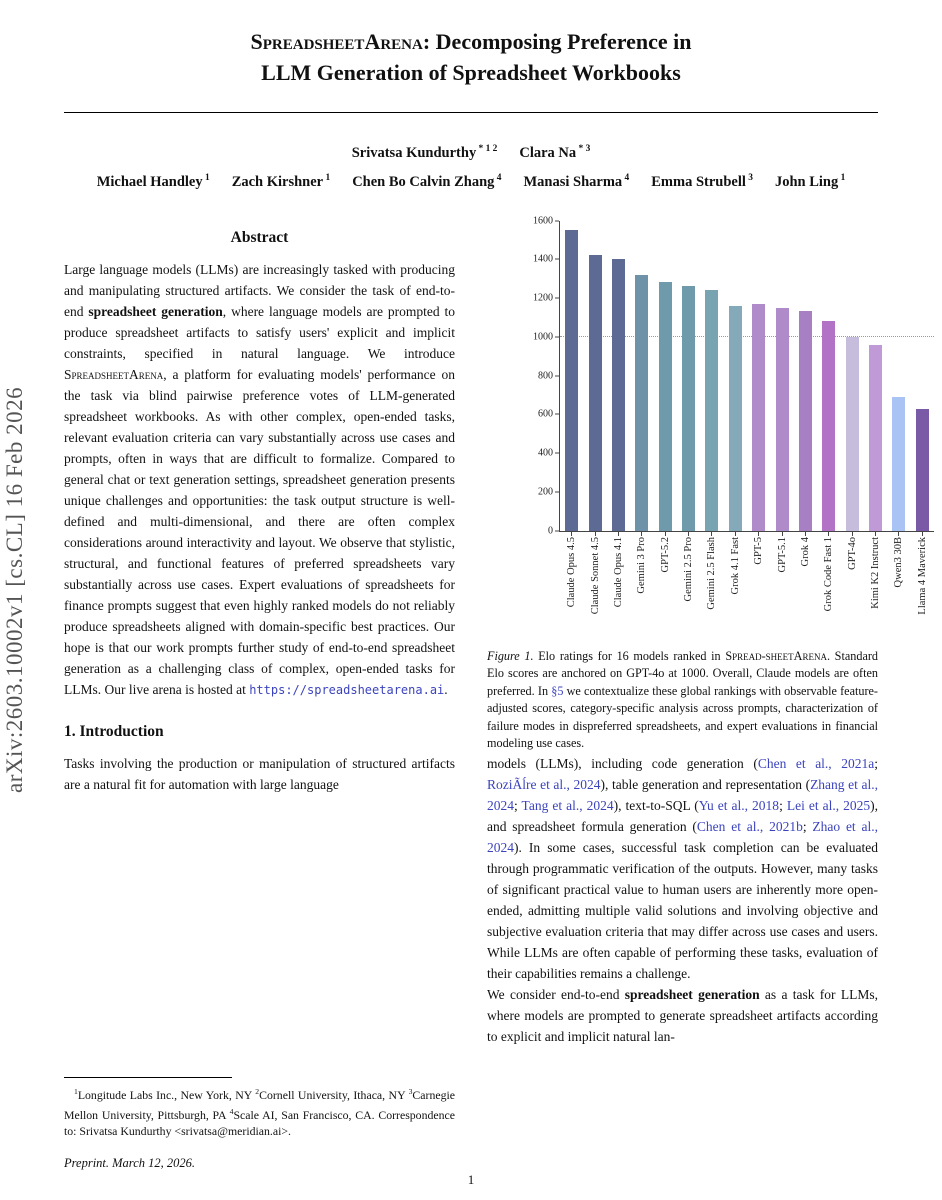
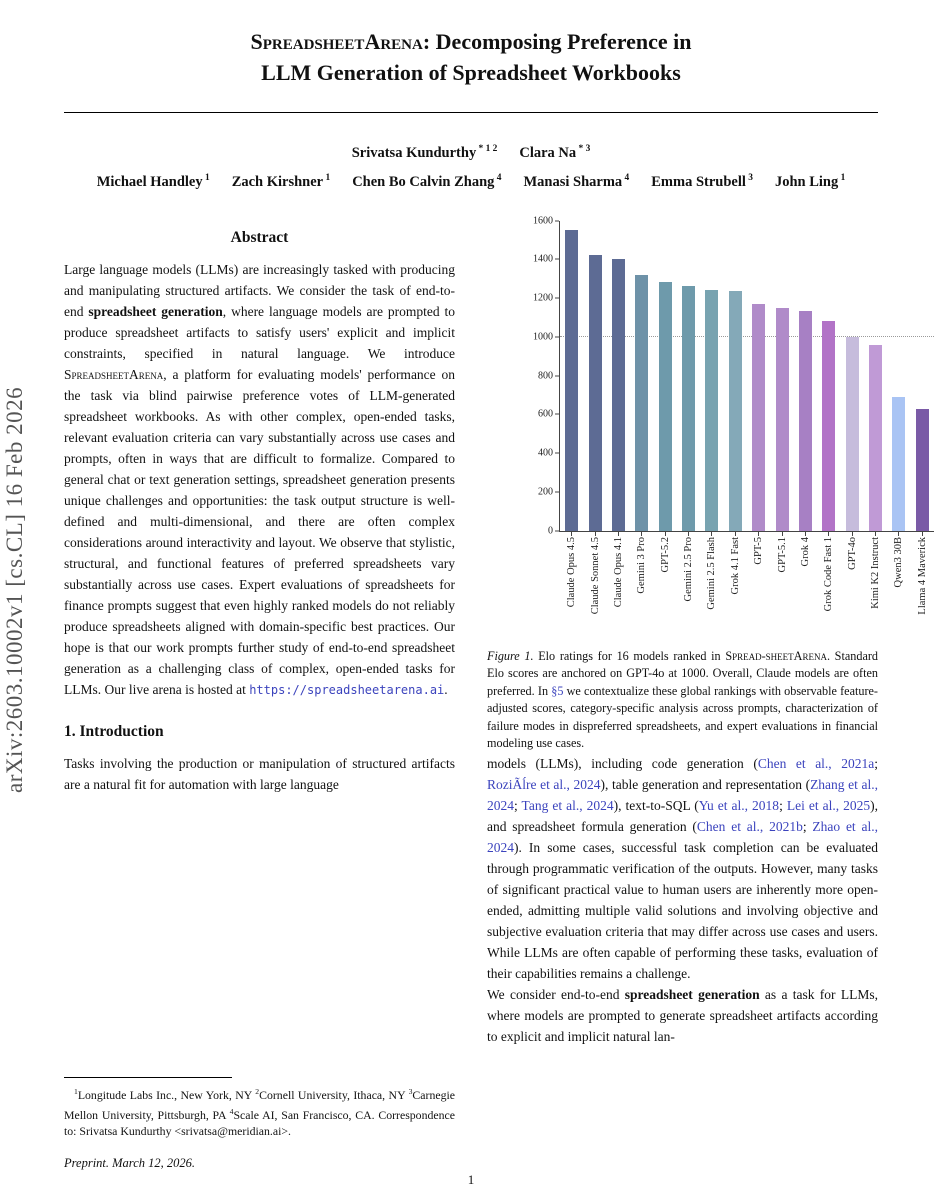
Grok 4.1 Fast: 1160 -> 1240
